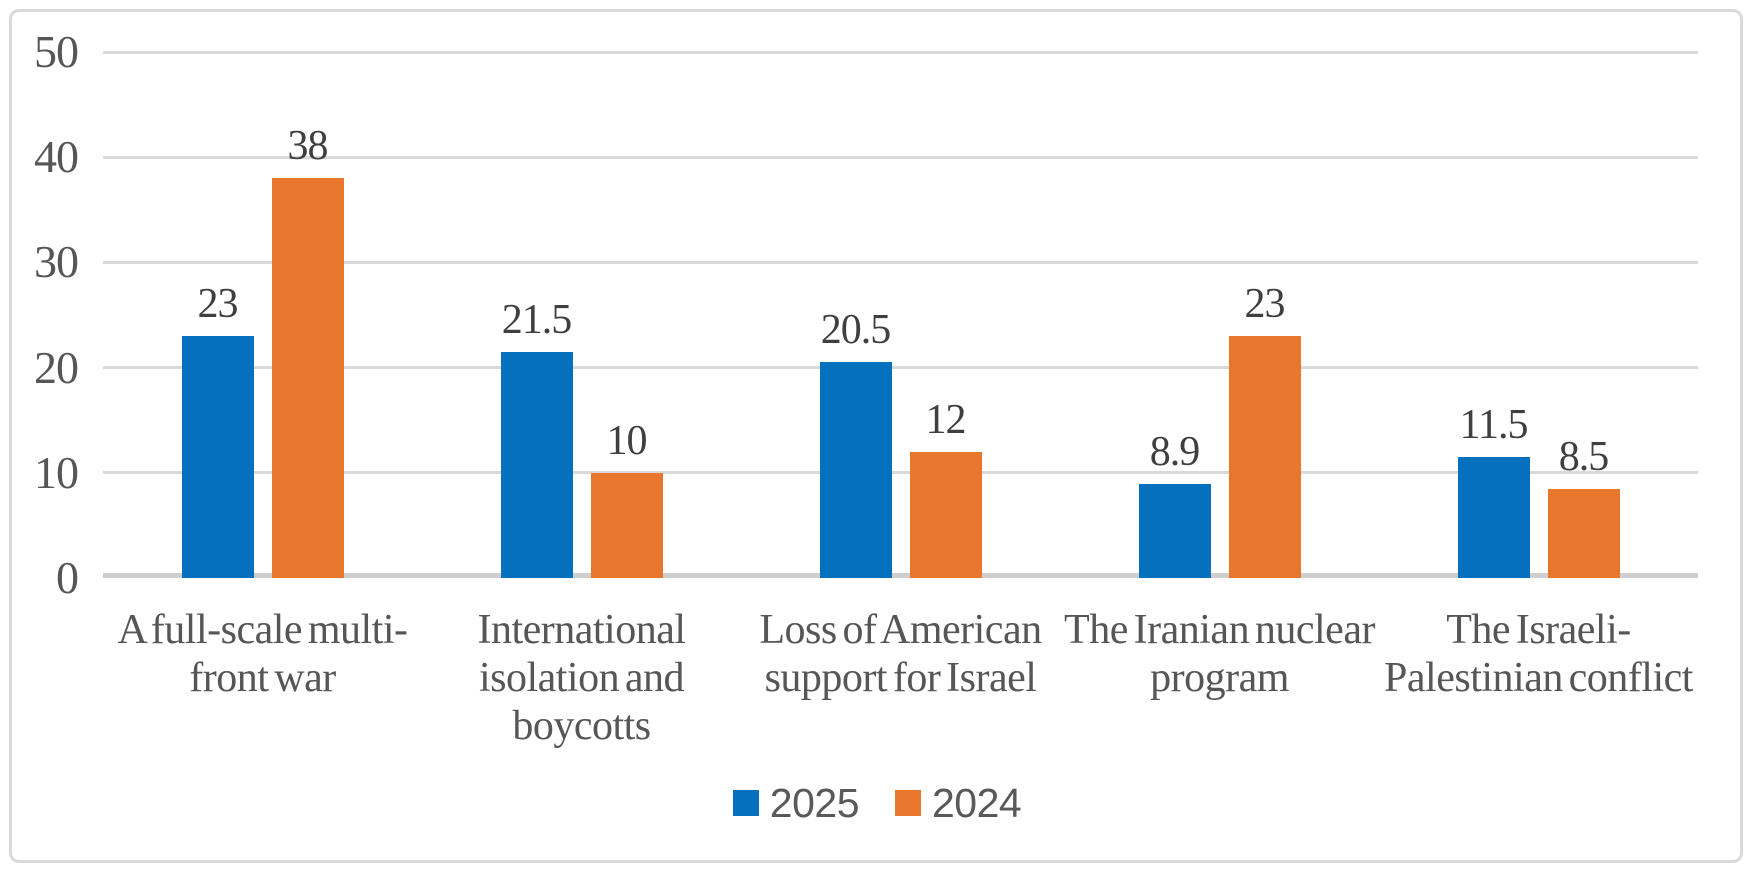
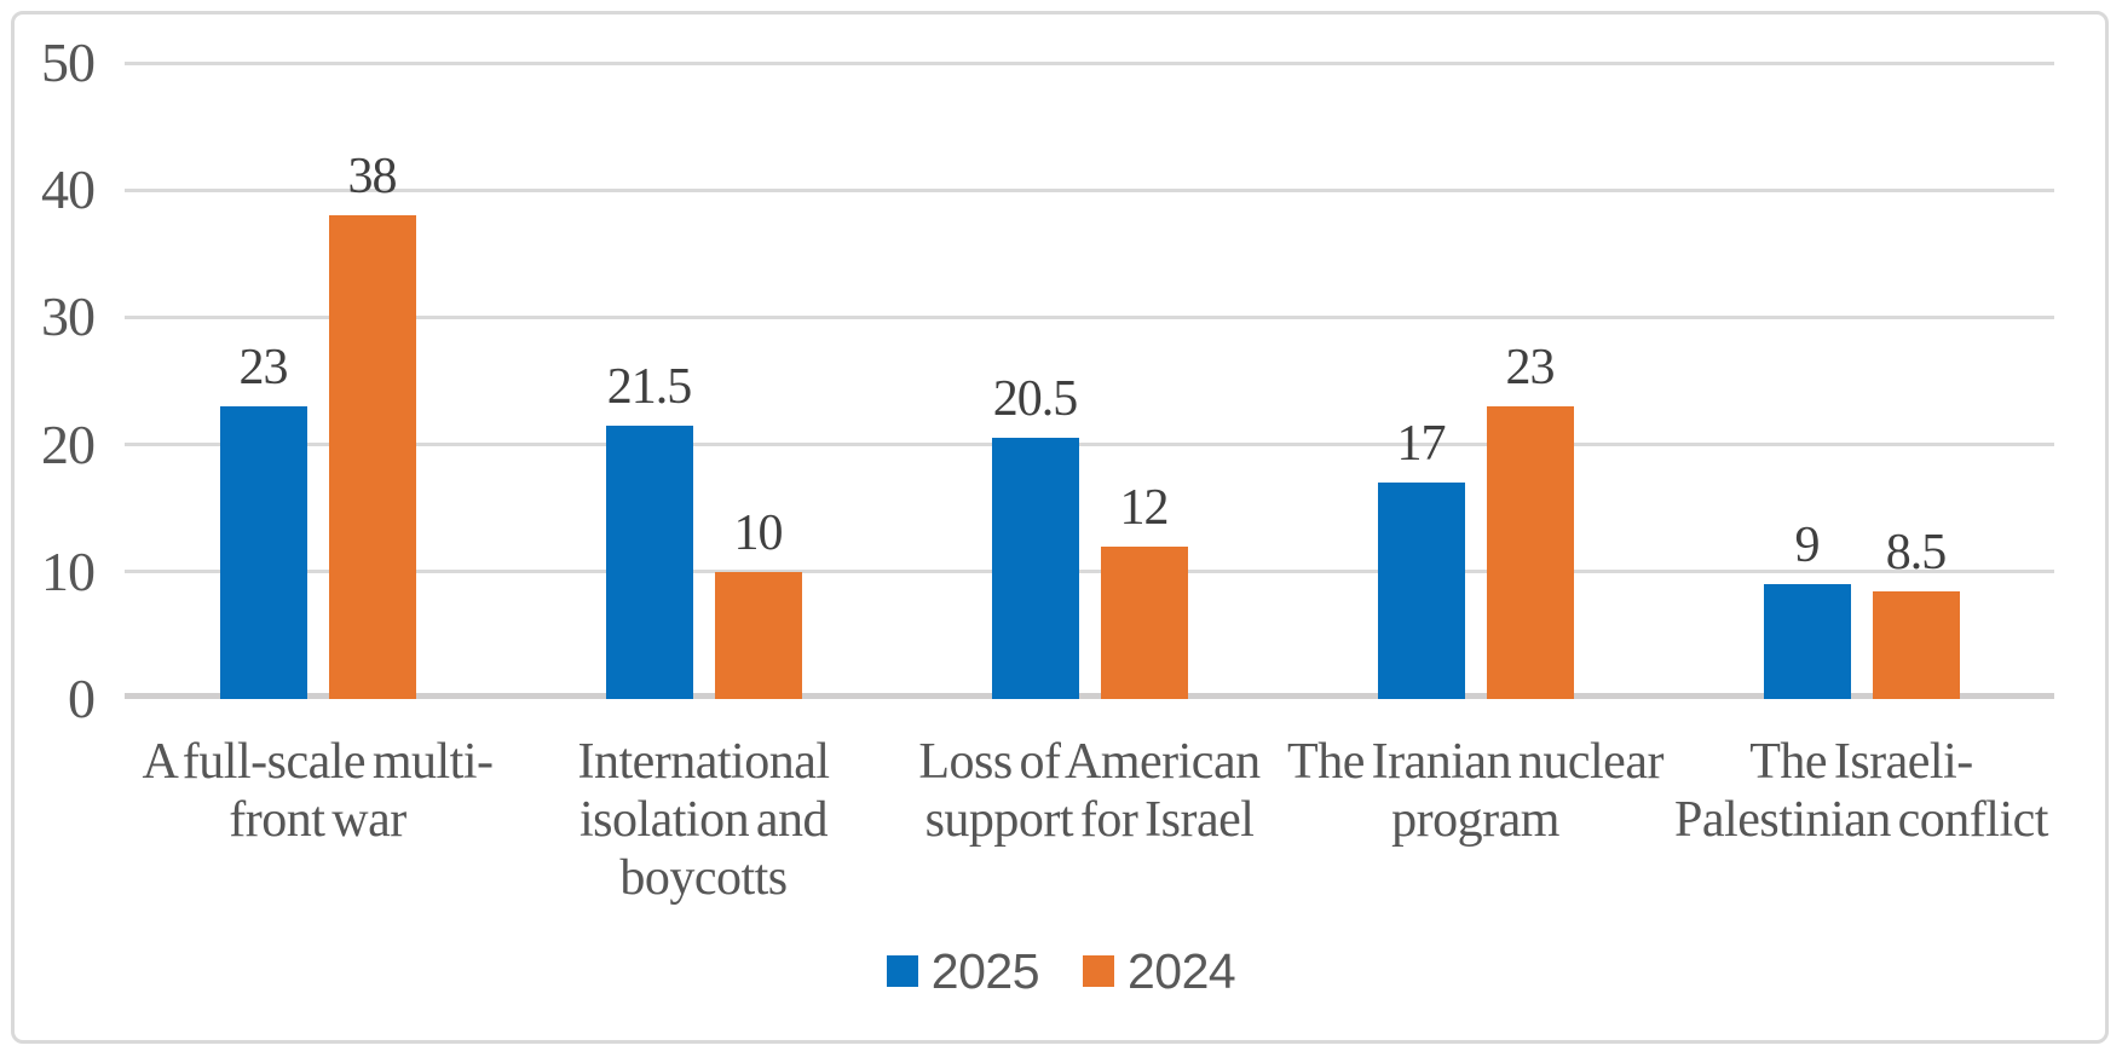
2025/The Iranian nuclear program: 8.9 -> 17
2025/The Israeli- Palestinian conflict: 11.5 -> 9
